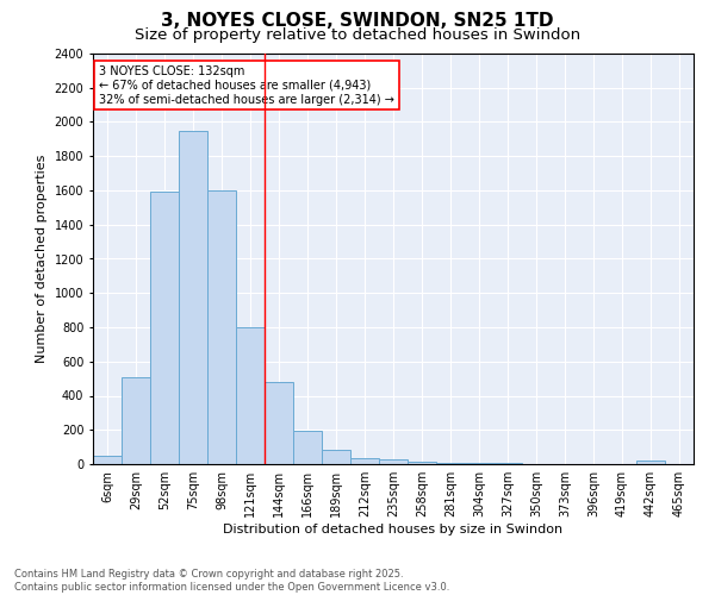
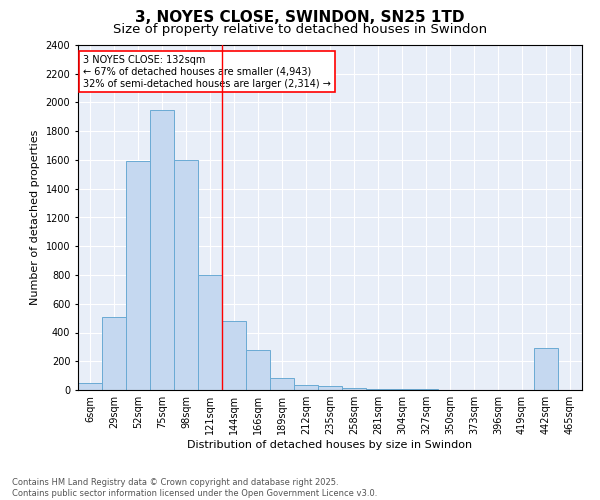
166sqm: 200 -> 280
442sqm: 20 -> 290
